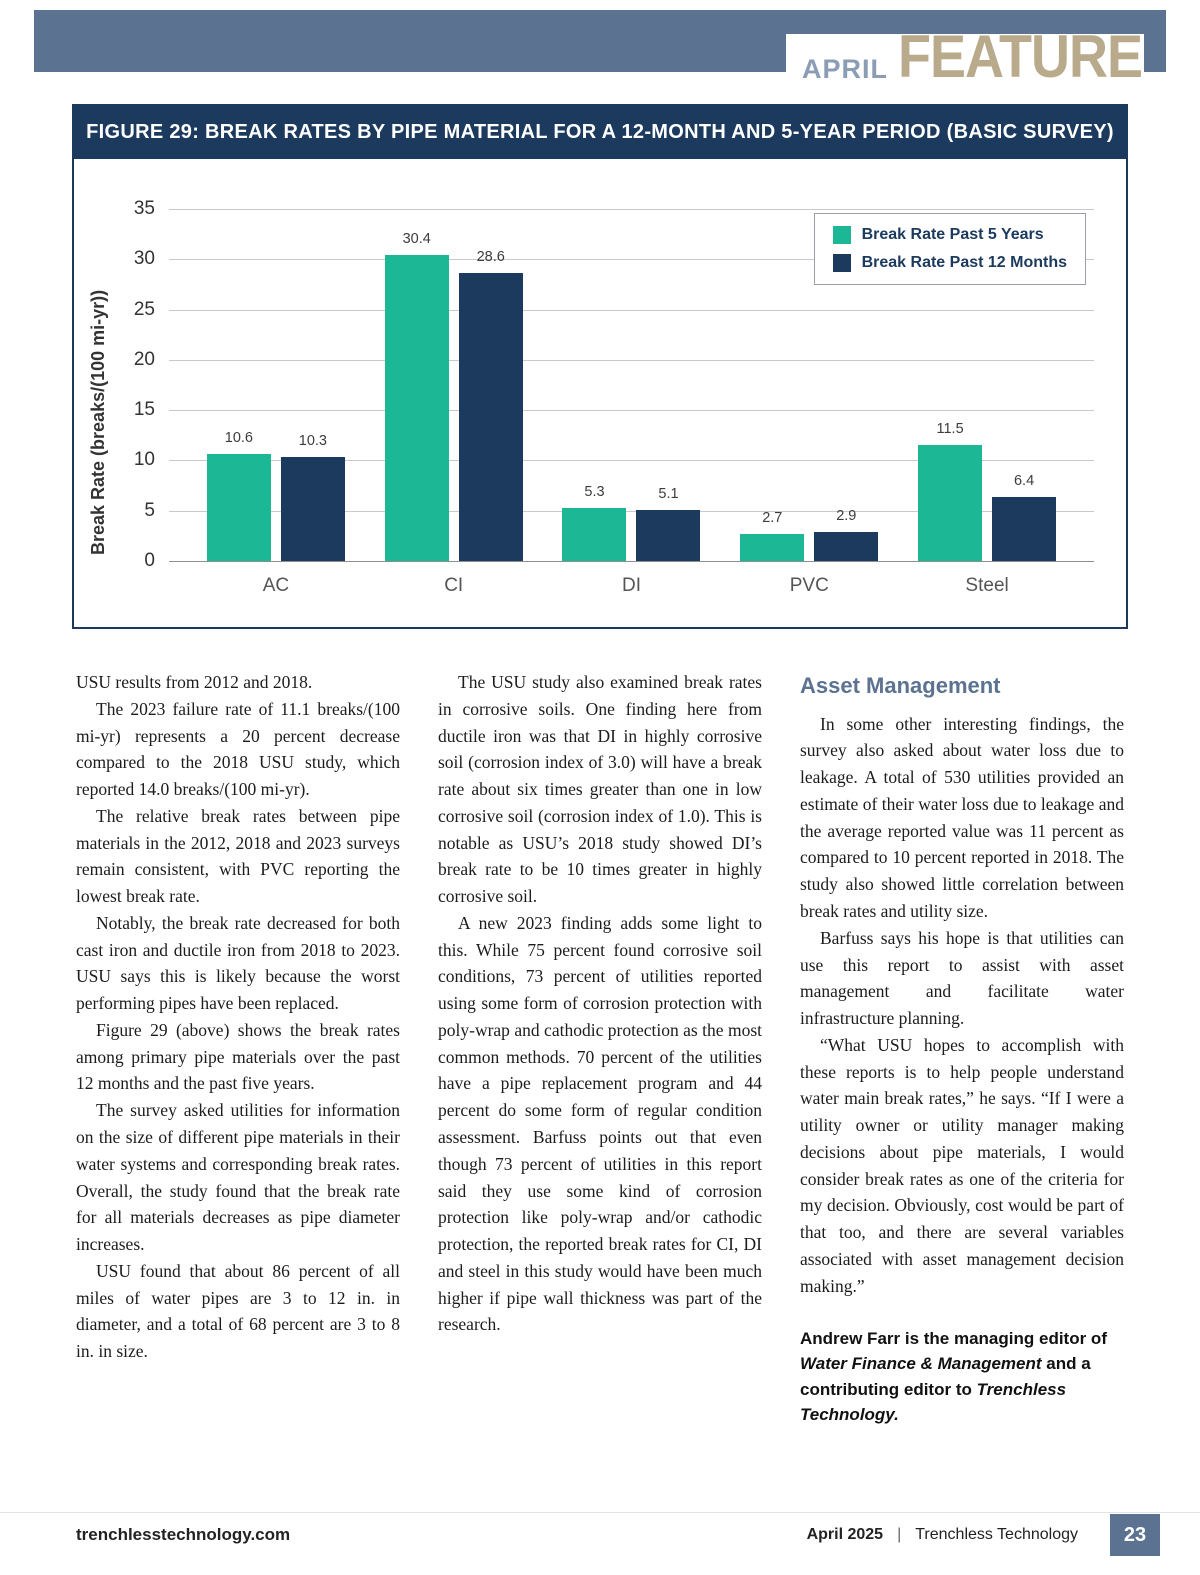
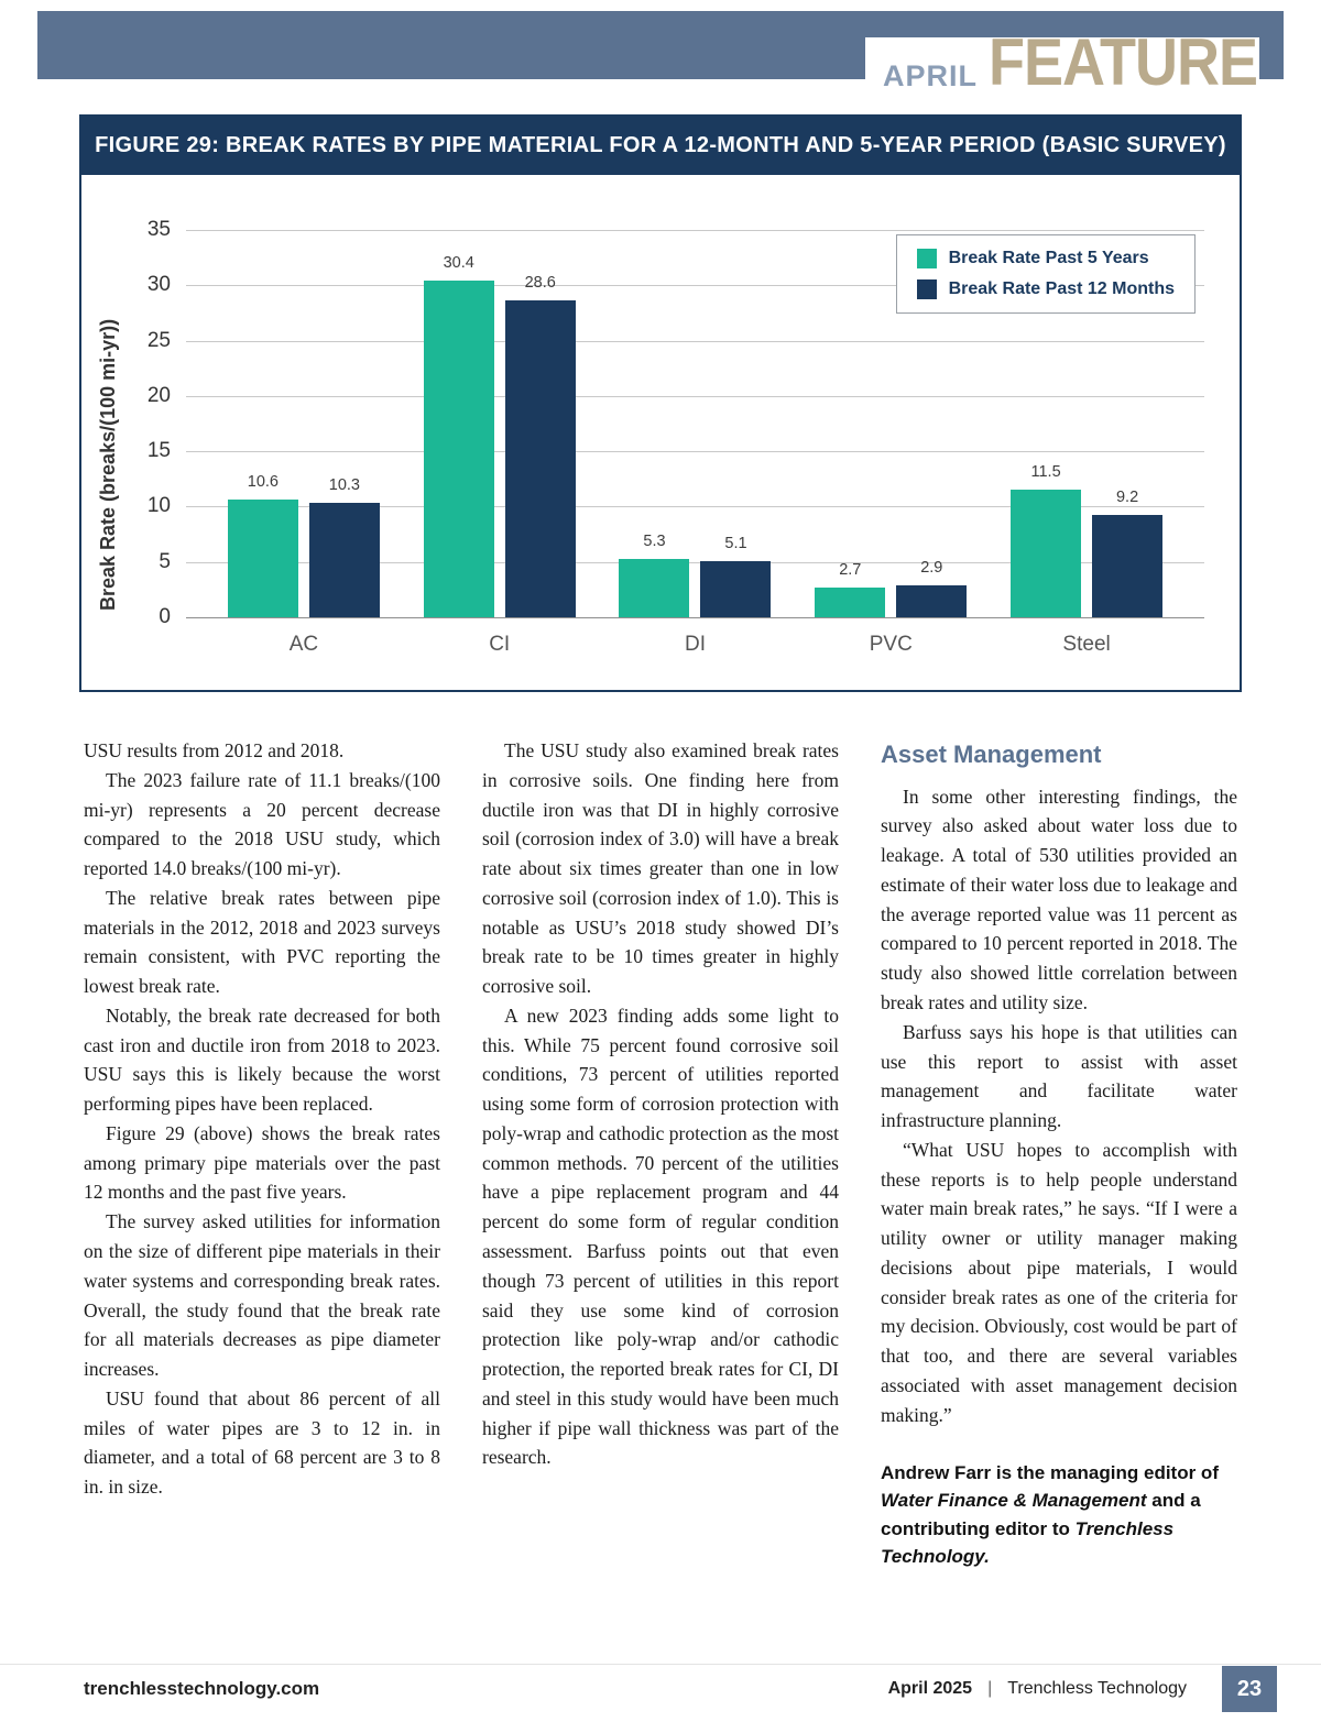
Break Rate Past 12 Months/Steel: 6.4 -> 9.2
